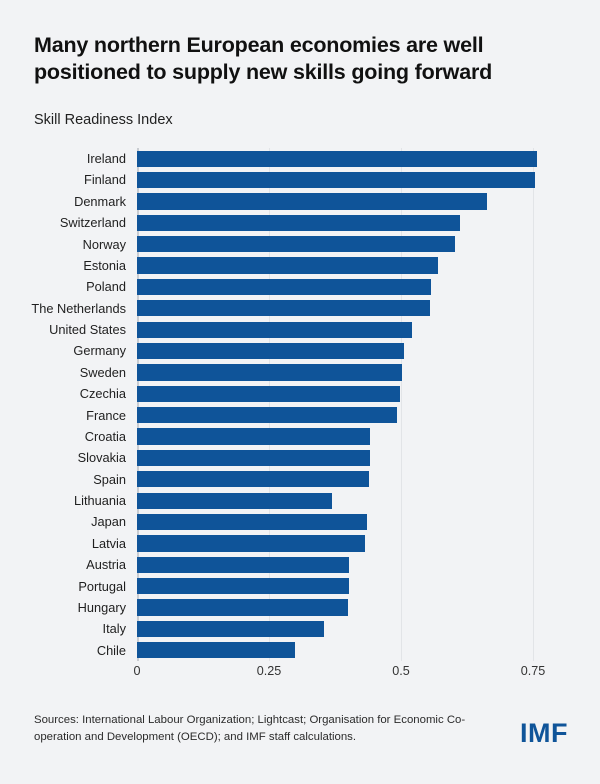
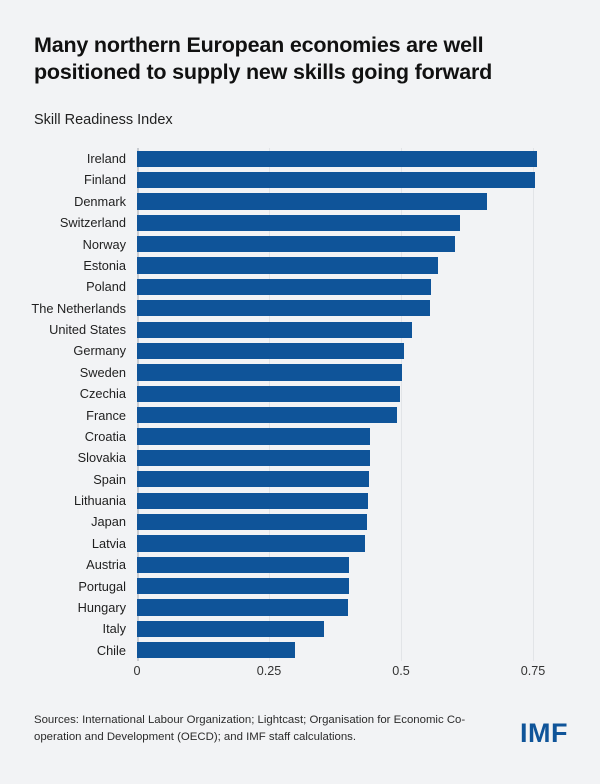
Lithuania: 0.37 -> 0.44
